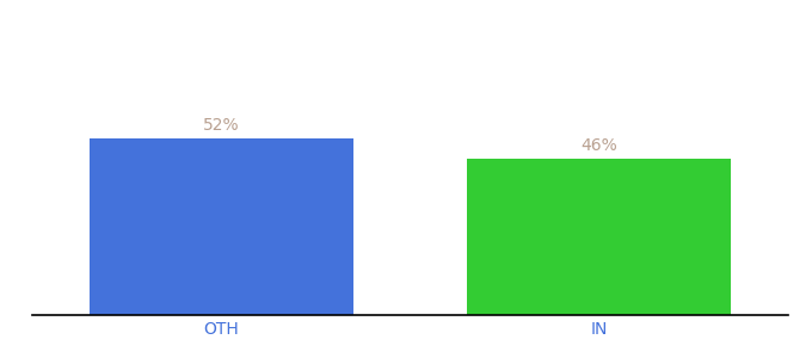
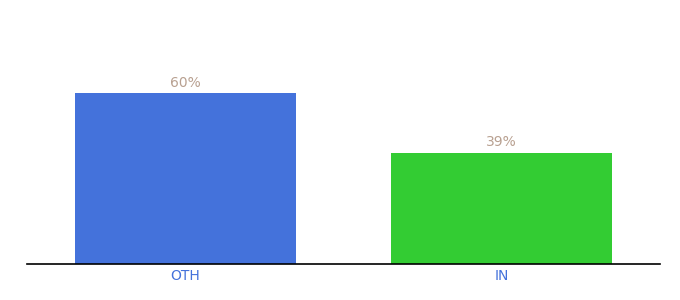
OTH: 52% -> 60%
IN: 46% -> 39%
